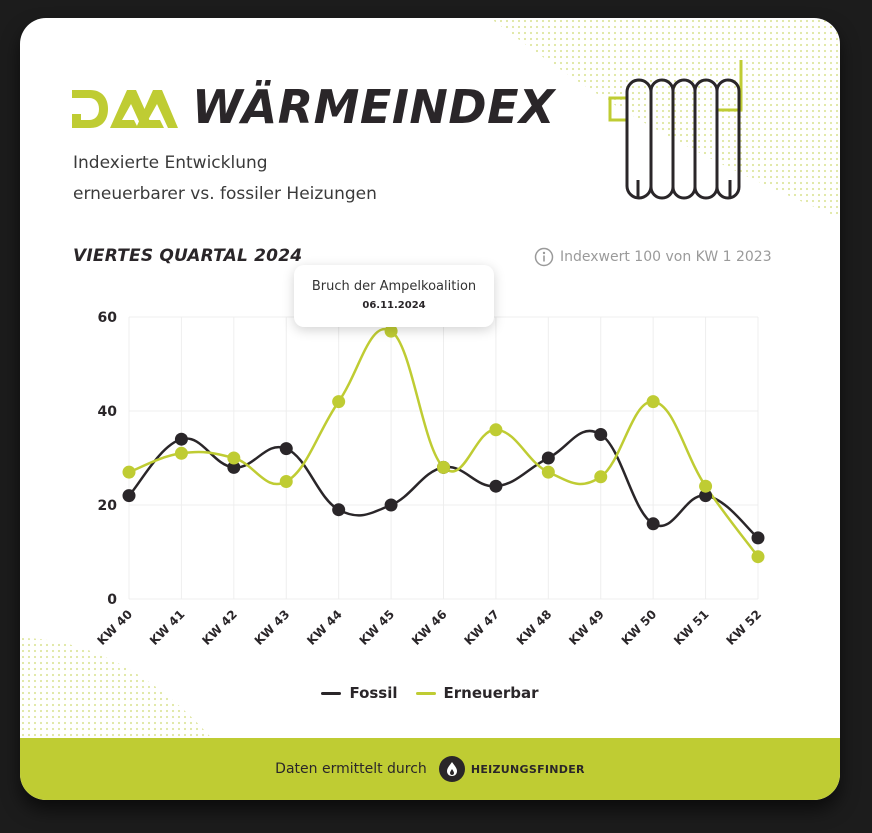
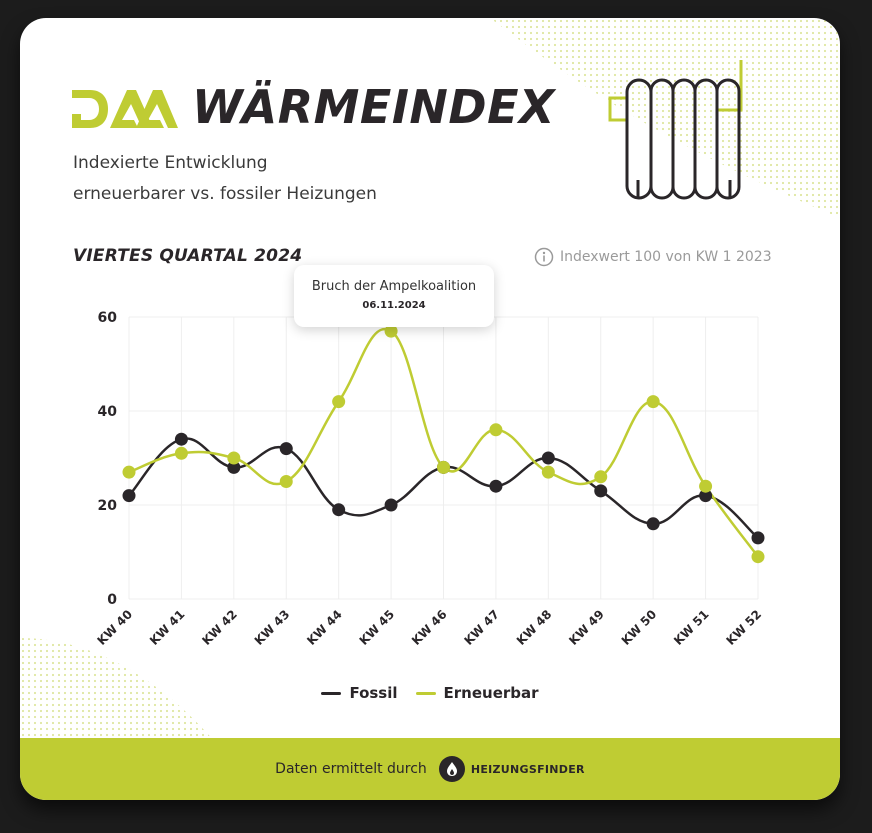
Fossil/KW 49: 35 -> 23
